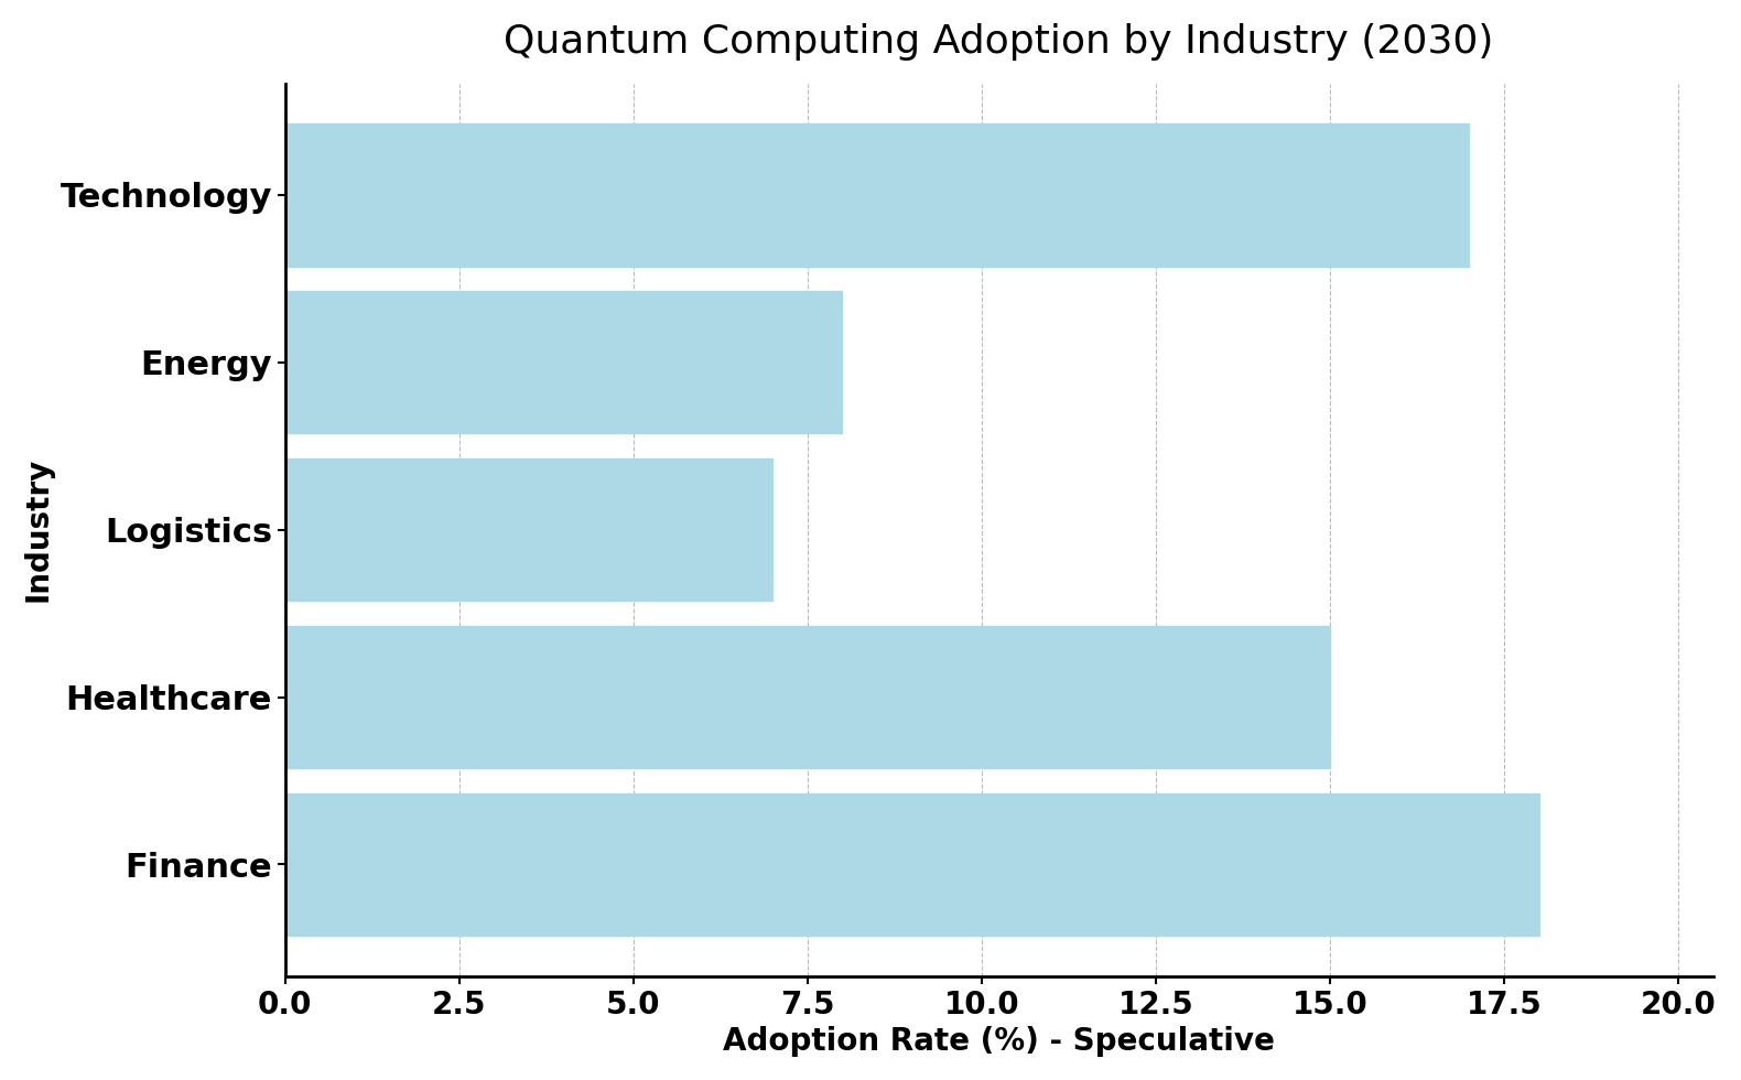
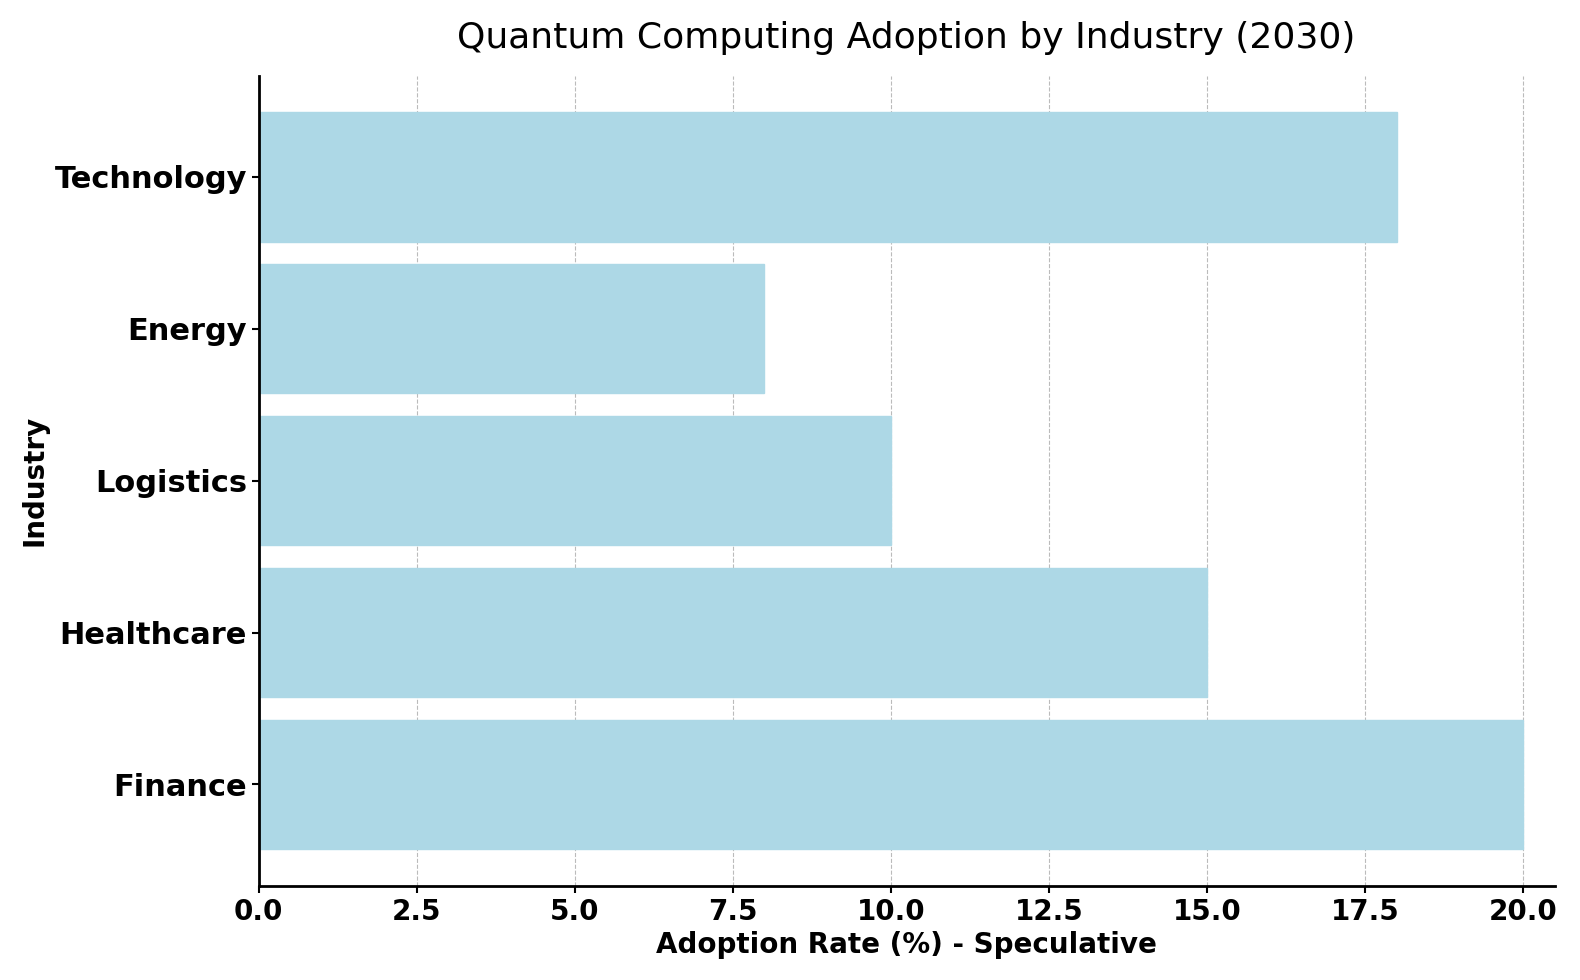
Technology: 17 -> 18
Logistics: 7 -> 10
Finance: 18 -> 20
